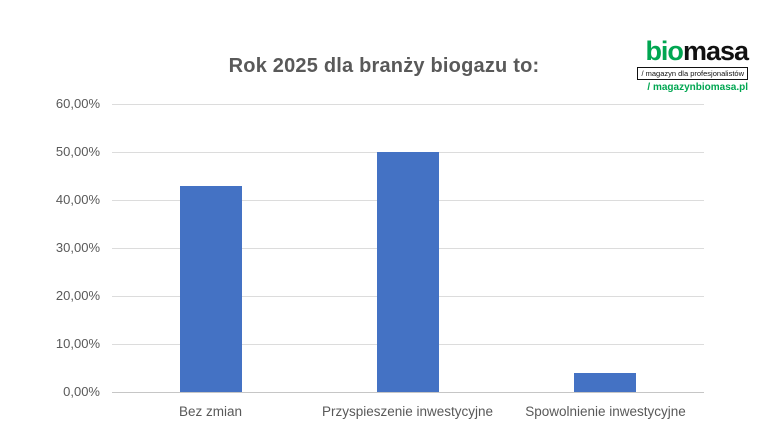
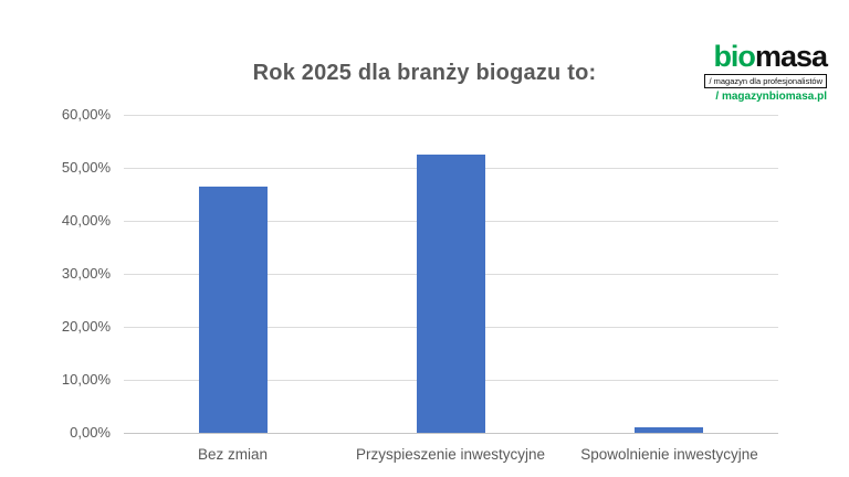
Bez zmian: 43% -> 46%
Przyspieszenie inwestycyjne: 50% -> 52%
Spowolnienie inwestycyjne: 4% -> 1%
